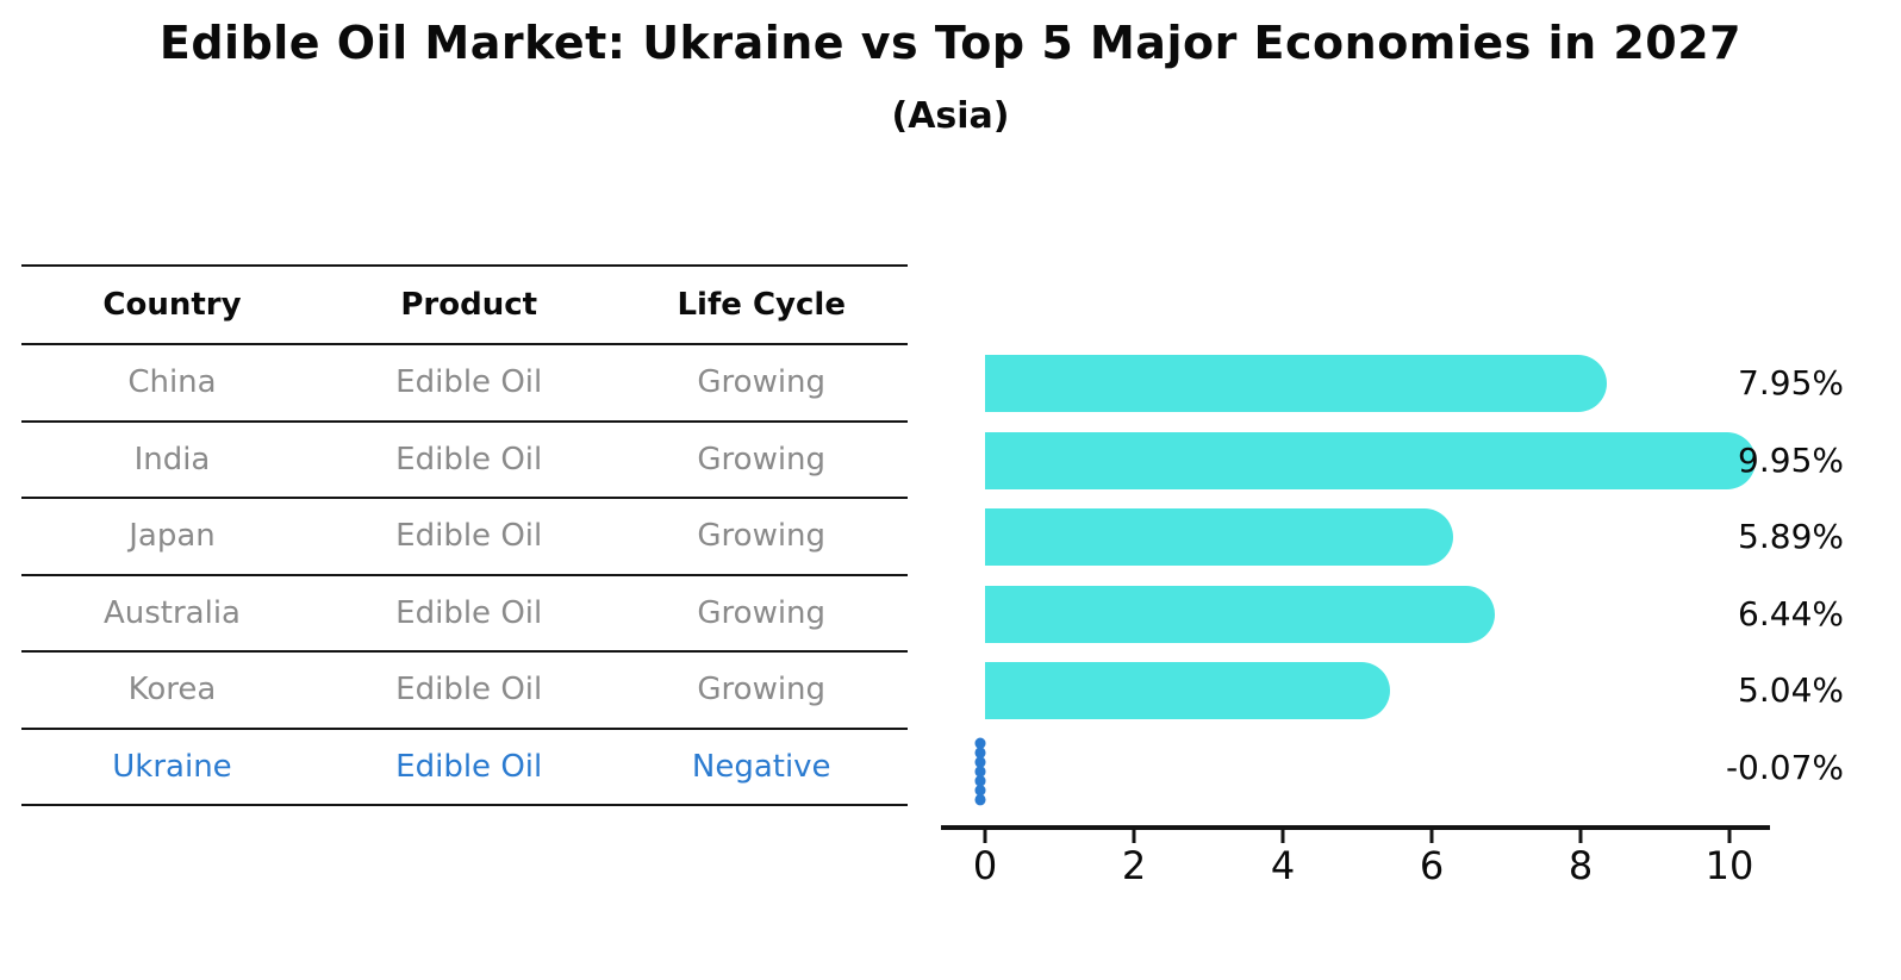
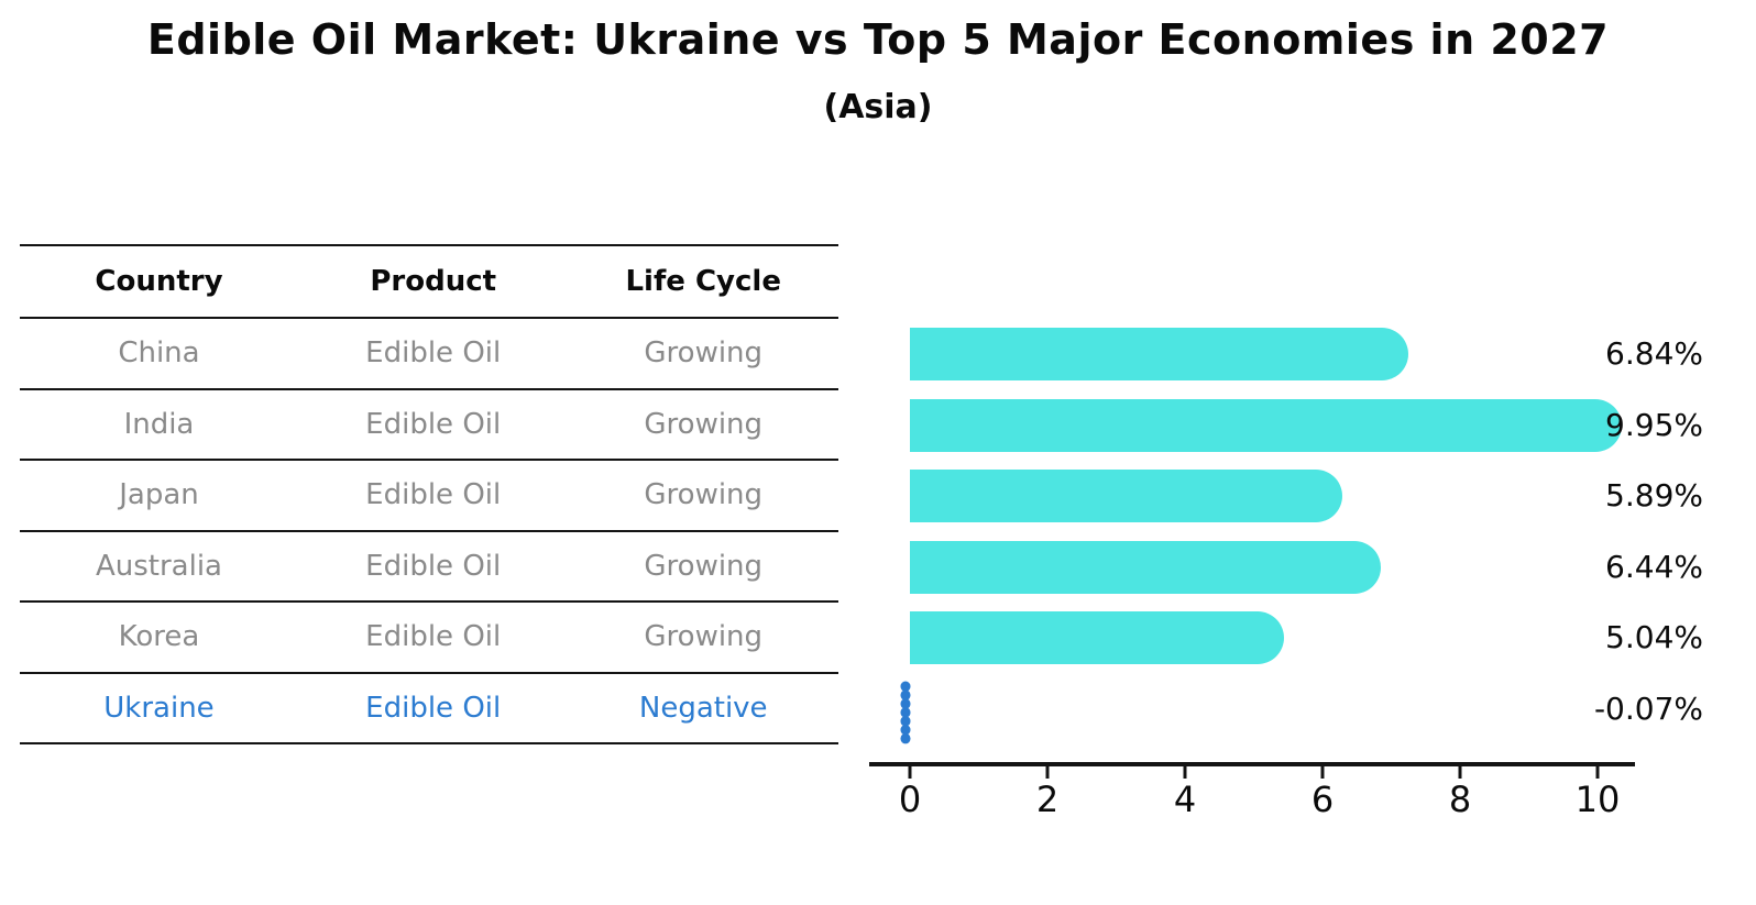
China: 7.95% -> 6.84%
